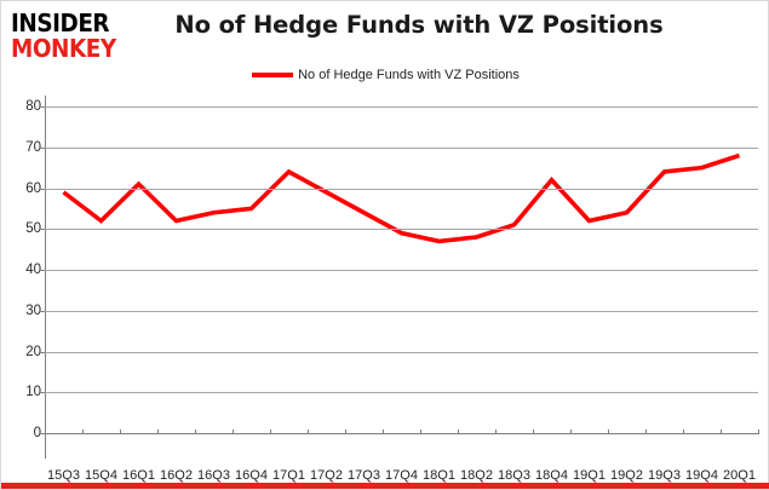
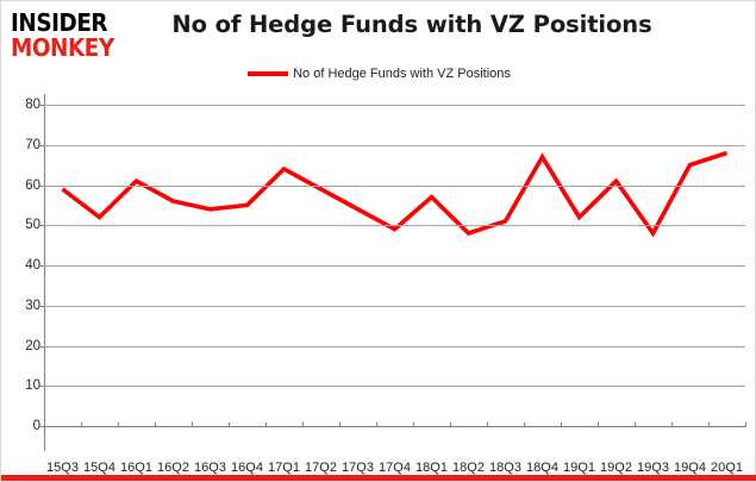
16Q2: 52 -> 56
18Q1: 47 -> 57
18Q4: 62 -> 67
19Q2: 54 -> 61
19Q3: 64 -> 48
